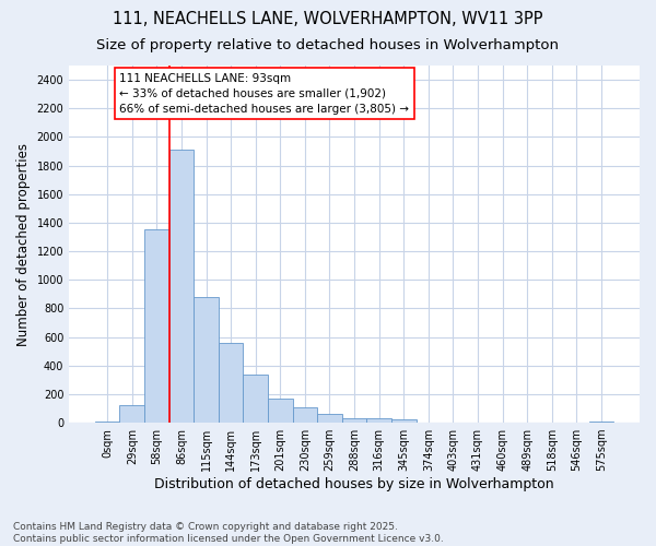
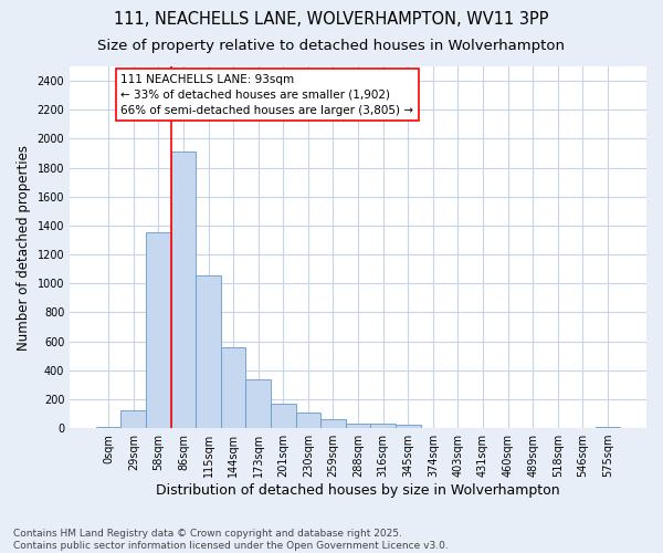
115sqm: 880 -> 1060
